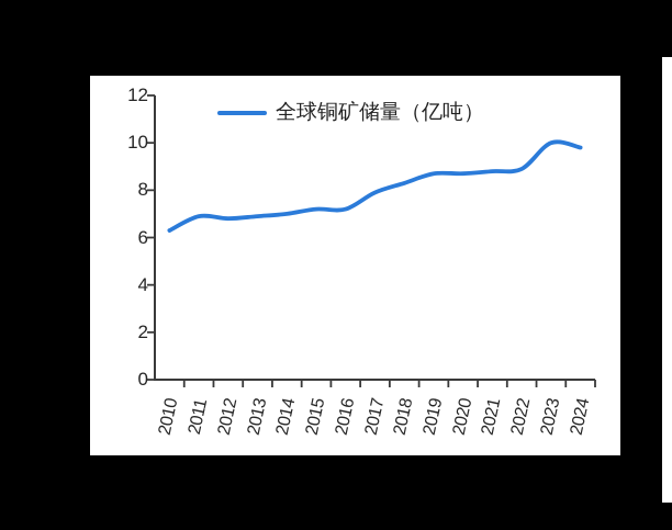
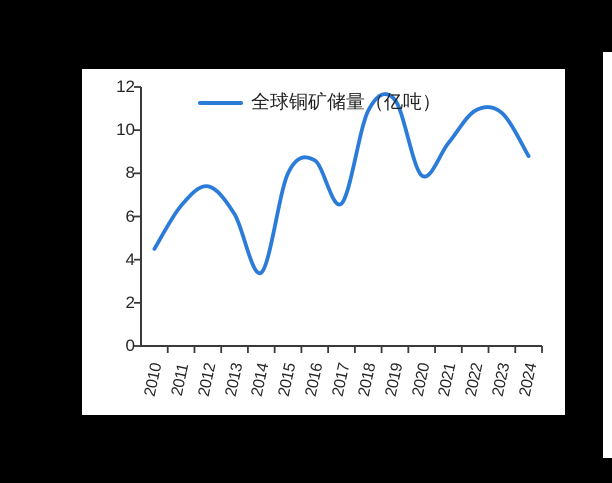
2010: 6.3 -> 4.5
2011: 6.9 -> 6.5
2012: 6.8 -> 7.4
2013: 6.9 -> 6.1
2014: 7.0 -> 3.4
2015: 7.2 -> 8.0
2016: 7.2 -> 8.6
2017: 7.9 -> 6.6
2018: 8.3 -> 10.9
2019: 8.7 -> 11.4
2020: 8.7 -> 7.9
2021: 8.8 -> 9.4
2022: 8.9 -> 10.9
2023: 10.0 -> 10.8
2024: 9.8 -> 8.8
